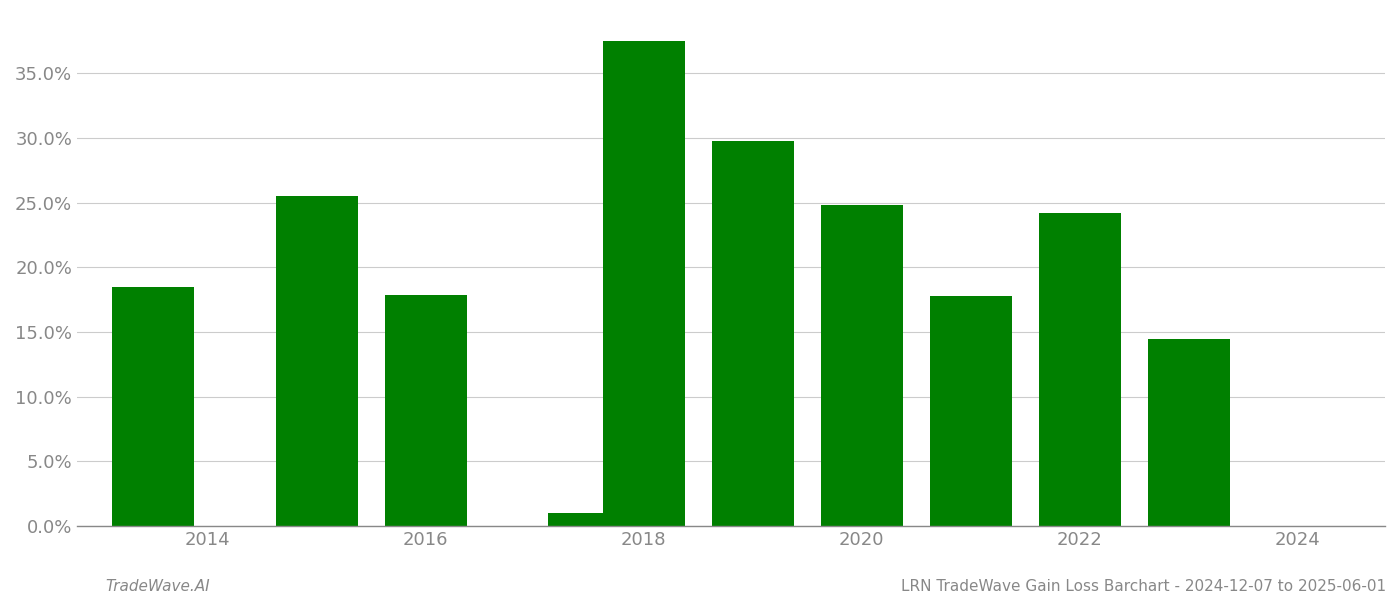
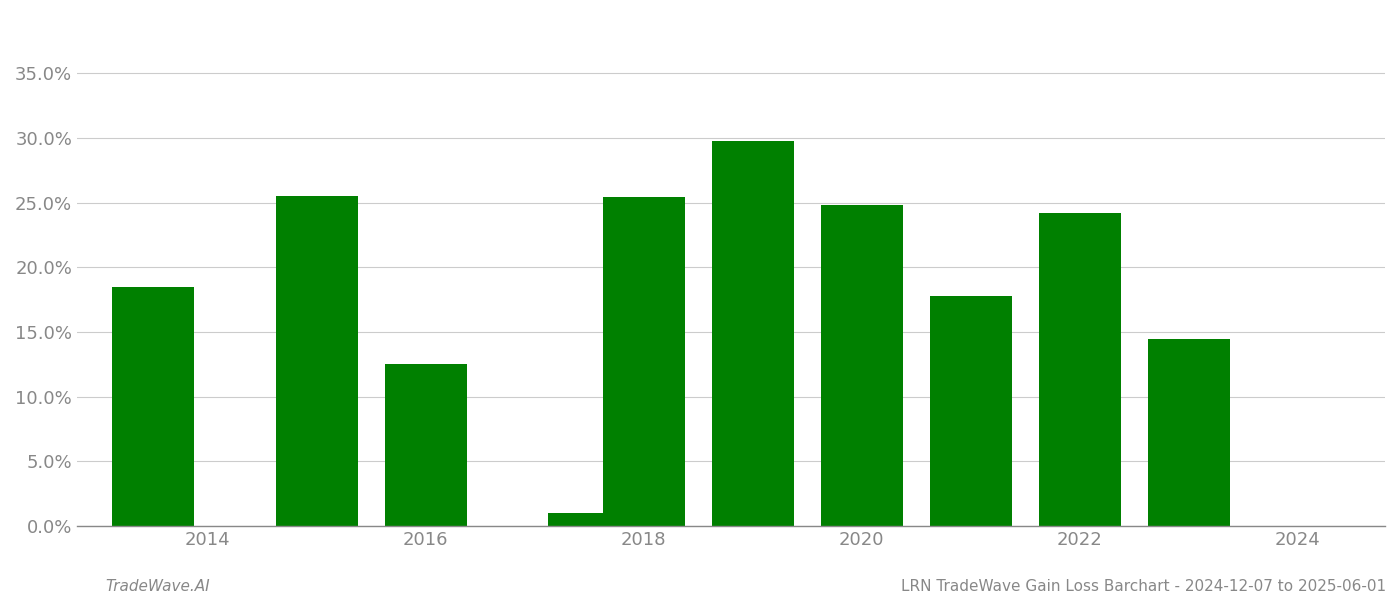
2016: 17.9% -> 12.5%
2018: 37.5% -> 25.4%
